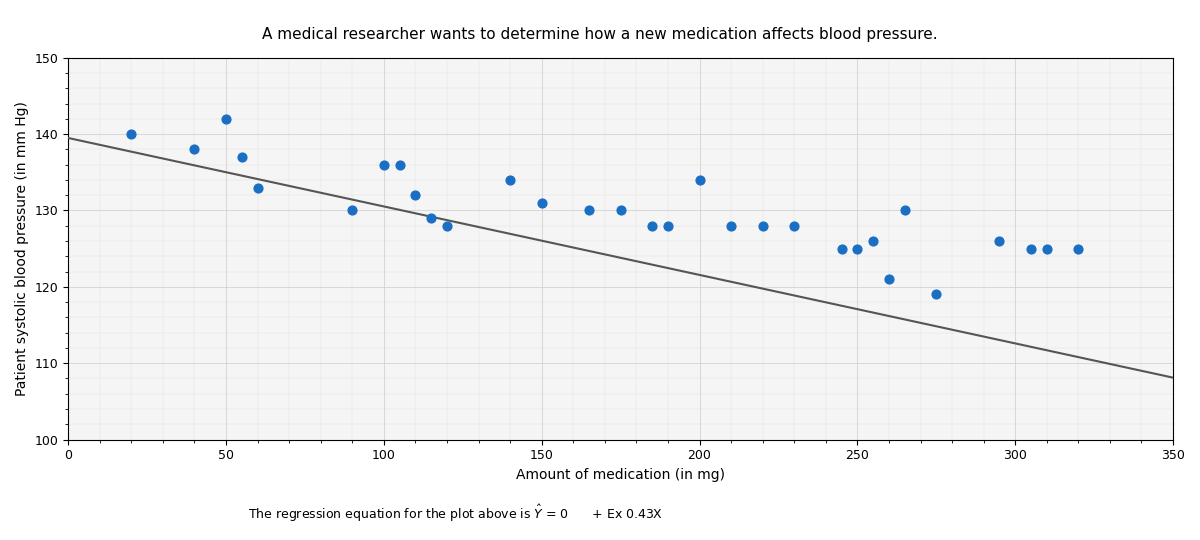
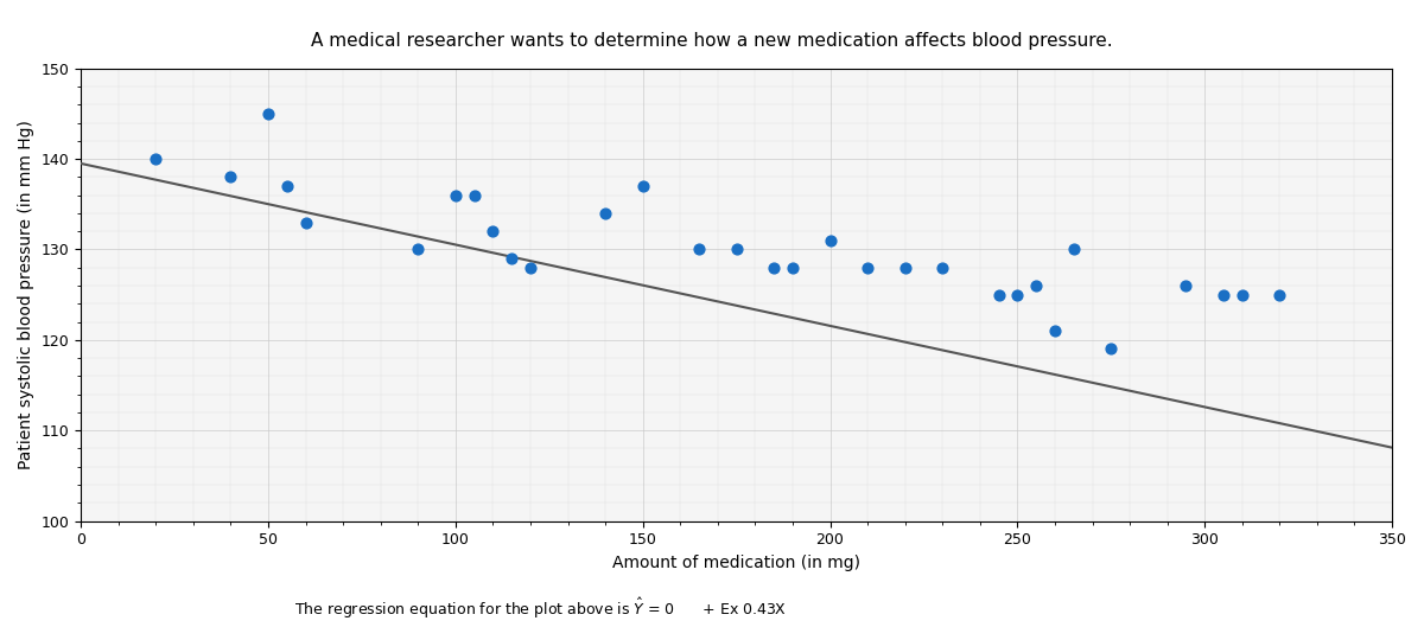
50: 142 -> 145
150: 131 -> 137
200: 134 -> 131
